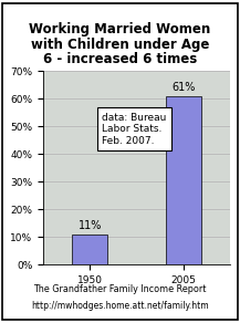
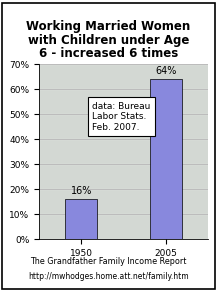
1950: 11% -> 16%
2005: 61% -> 64%
